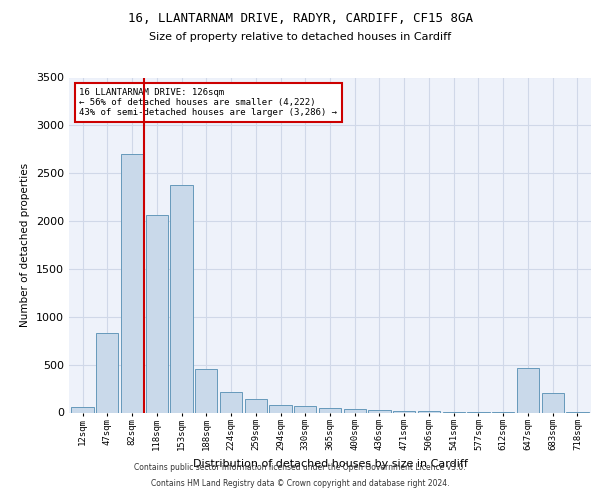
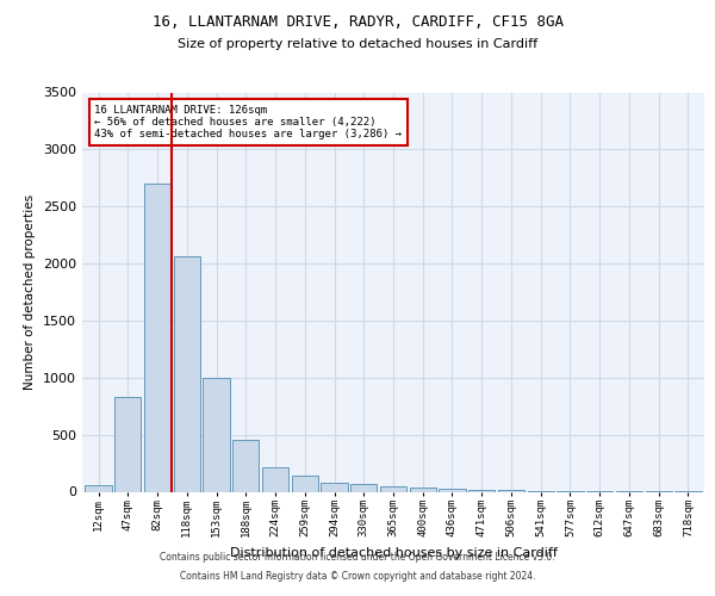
153sqm: 2380 -> 1000
647sqm: 460 -> 0
683sqm: 200 -> 0
